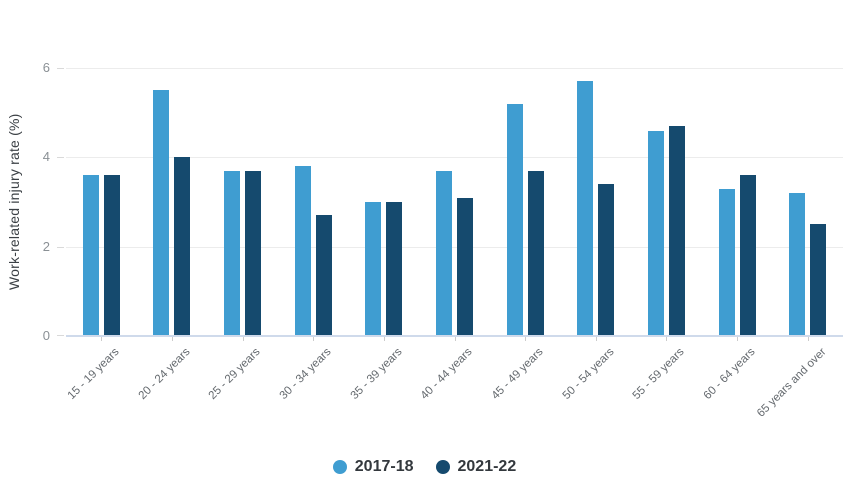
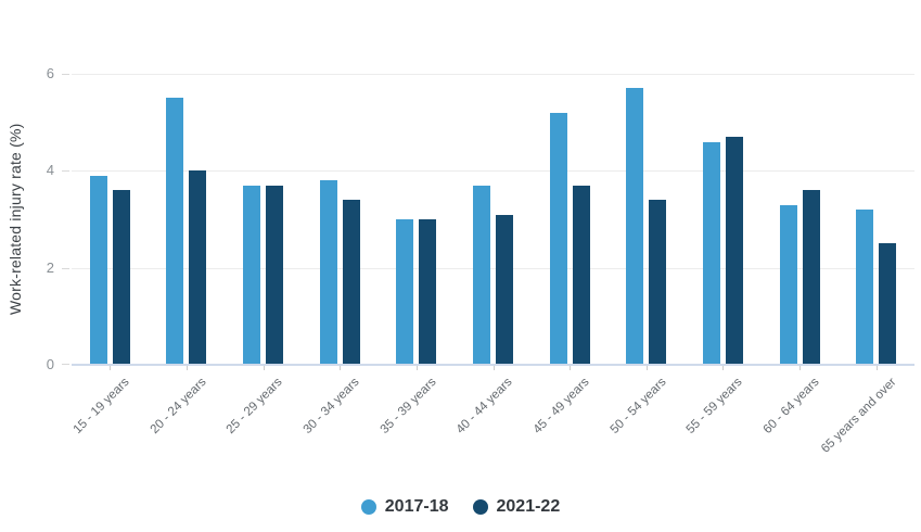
2017-18/15 - 19 years: 3.6 -> 3.9
2021-22/30 - 34 years: 2.7 -> 3.4
